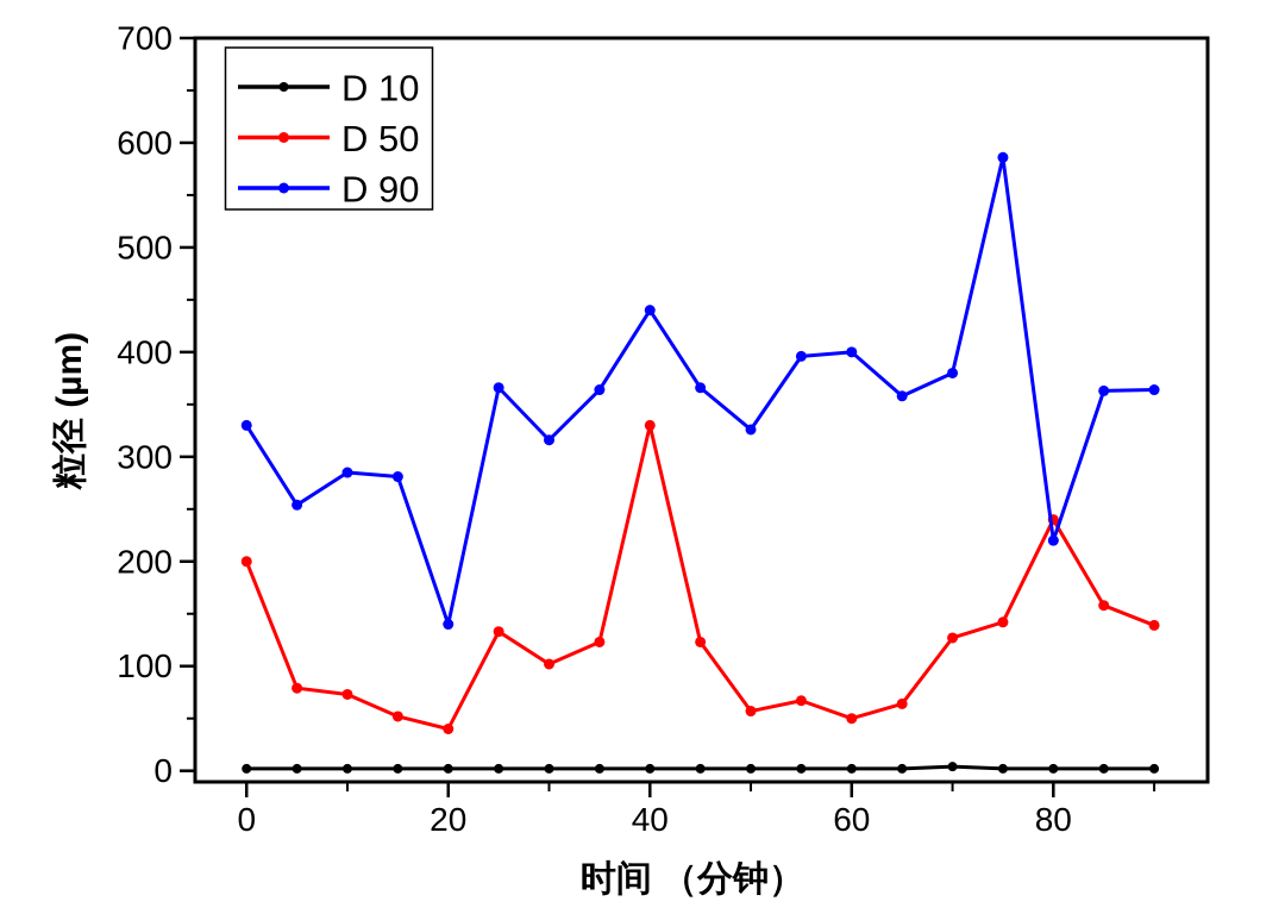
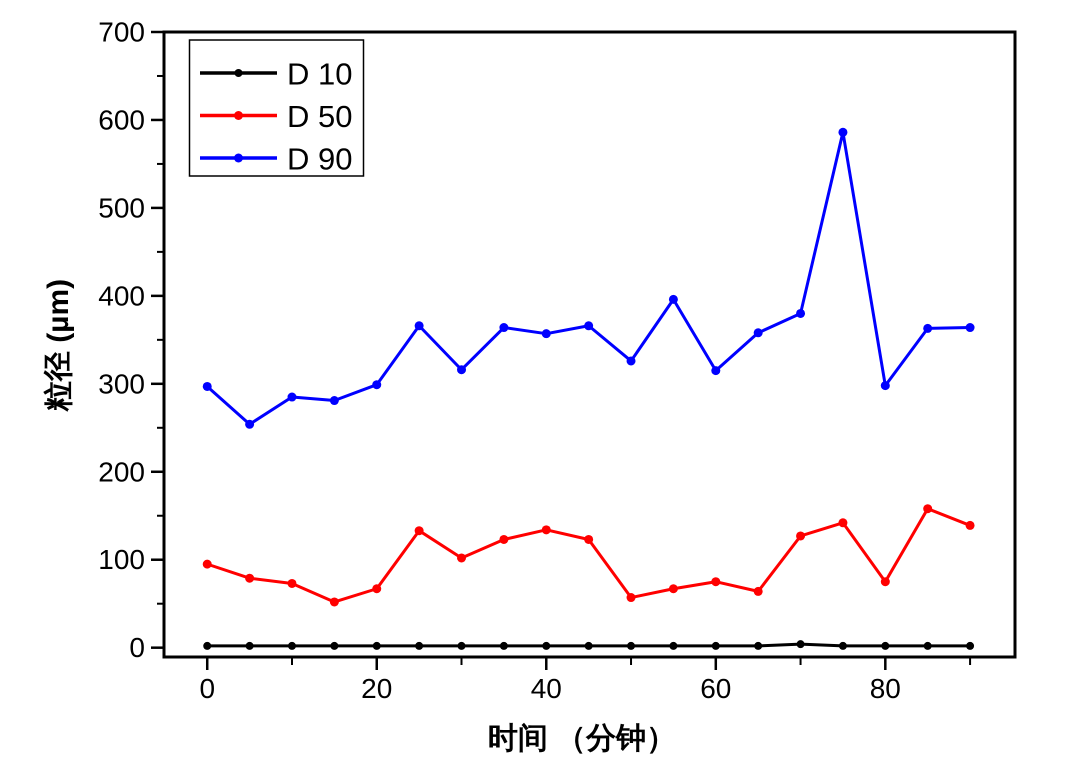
D 50/0: 200 -> 100
D 90/0: 330 -> 300
D 50/20: 40 -> 70
D 90/20: 140 -> 300
D 50/40: 330 -> 130
D 90/40: 440 -> 360
D 50/60: 50 -> 80
D 90/60: 400 -> 320
D 50/80: 240 -> 80
D 90/80: 220 -> 300
